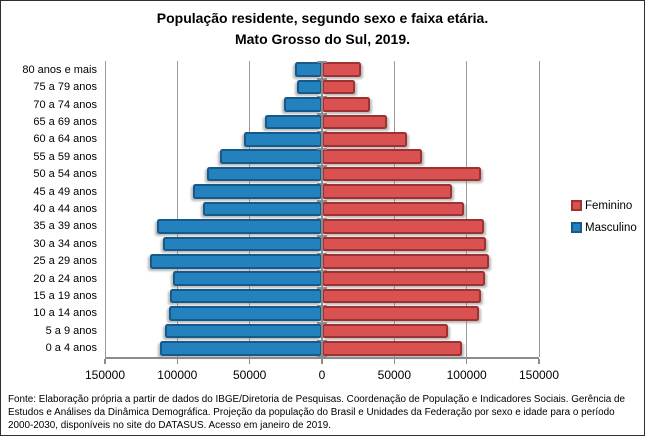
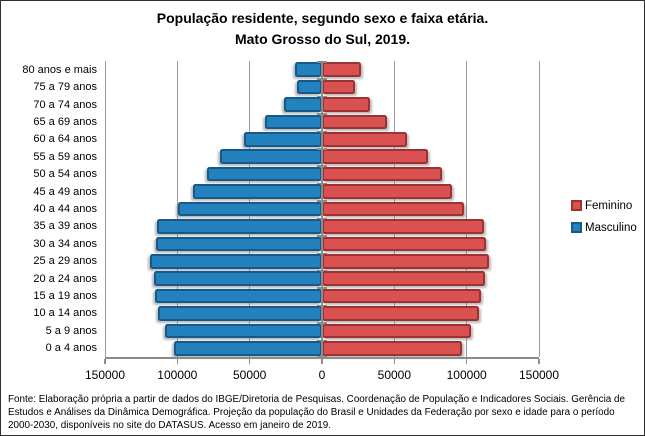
Feminino/55 a 59 anos: 69000 -> 73000
Feminino/50 a 54 anos: 110000 -> 83000
Masculino/40 a 44 anos: 82000 -> 99000
Masculino/30 a 34 anos: 110000 -> 115000
Masculino/20 a 24 anos: 103000 -> 116000
Masculino/15 a 19 anos: 105000 -> 116000
Masculino/10 a 14 anos: 106000 -> 114000
Feminino/5 a 9 anos: 87000 -> 103000
Masculino/0 a 4 anos: 112000 -> 102000
